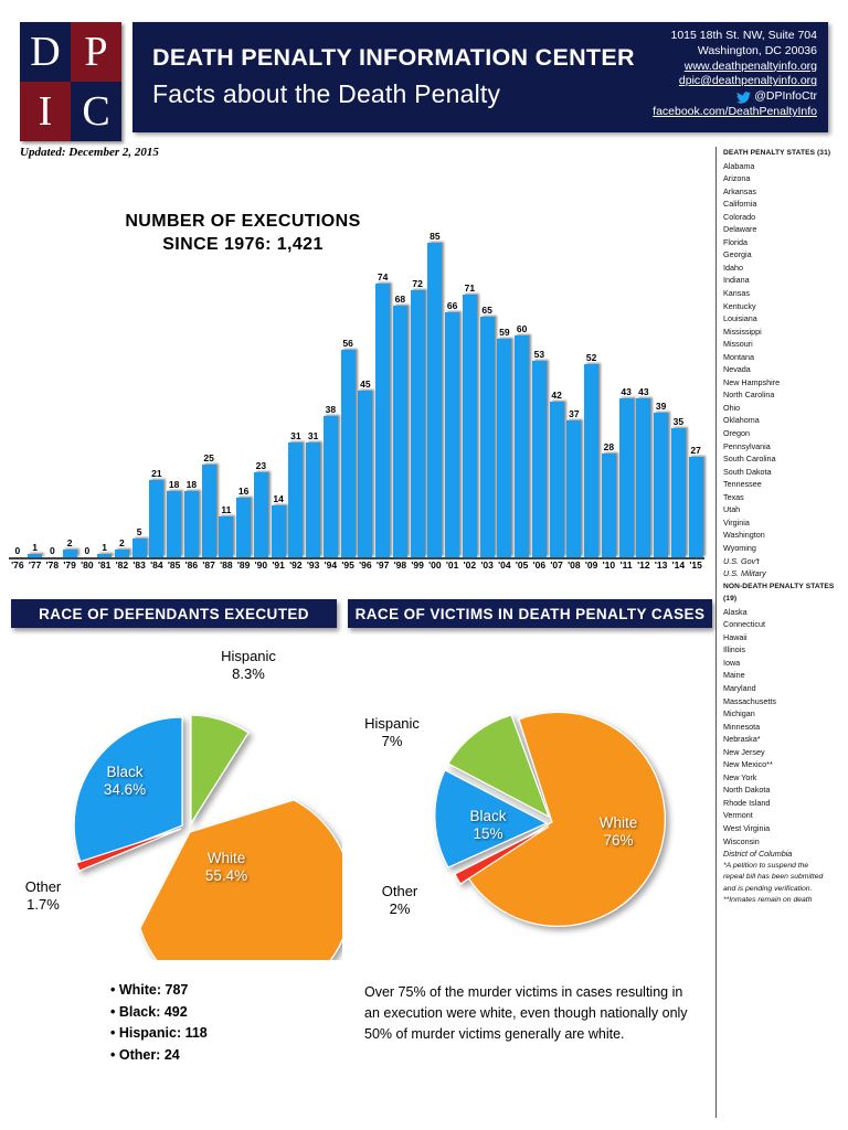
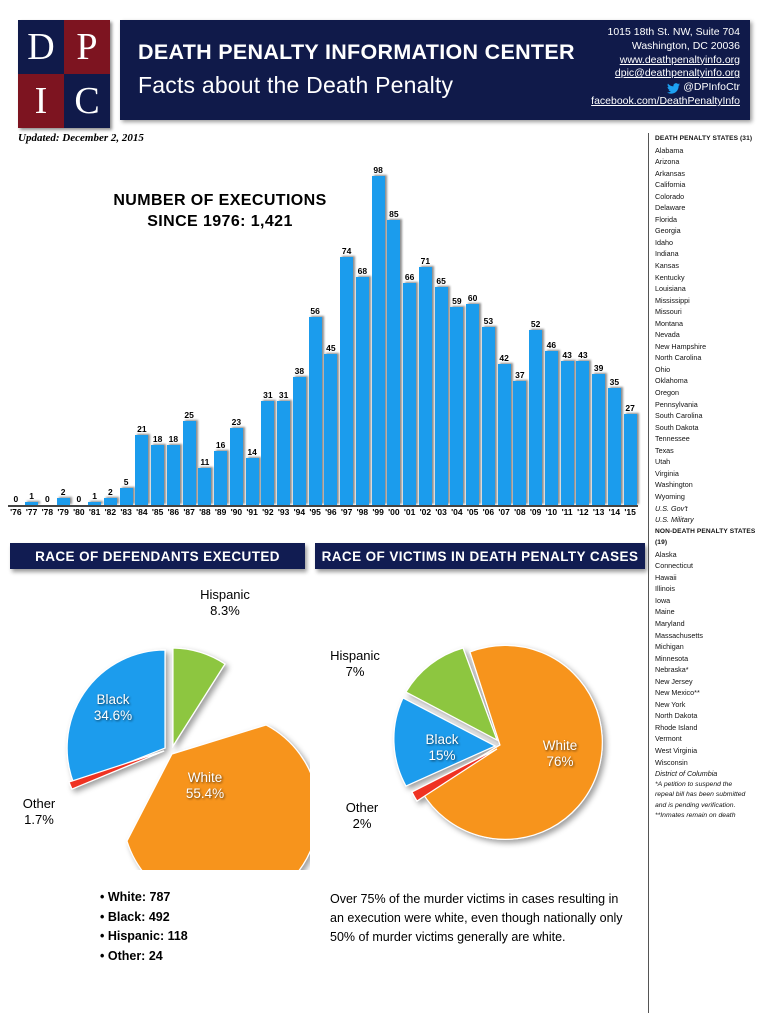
NUMBER OF EXECUTIONS SINCE 1976: 1,421/'99: 72 -> 98
NUMBER OF EXECUTIONS SINCE 1976: 1,421/'10: 28 -> 46
